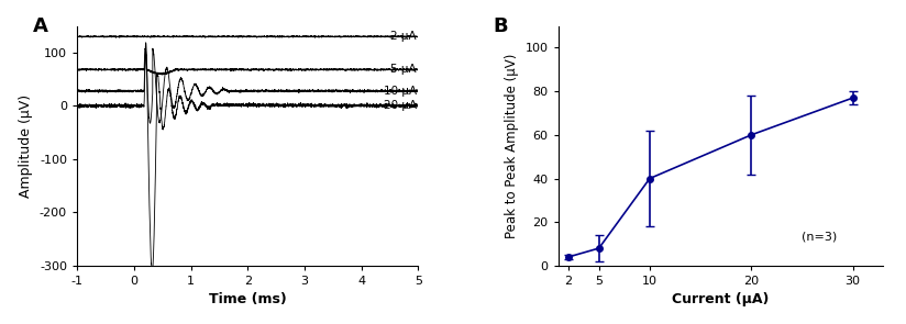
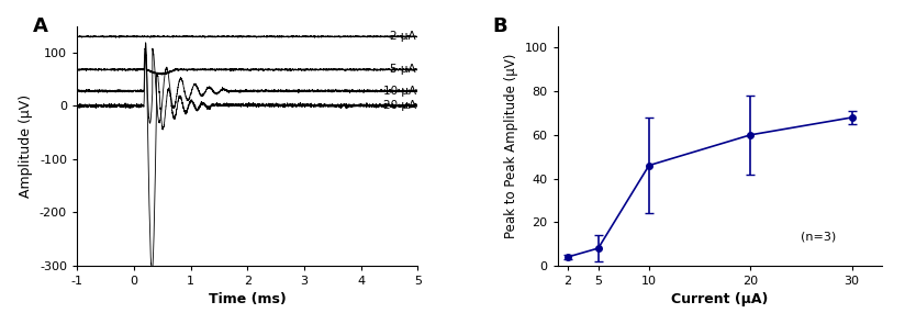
10: 40 -> 46
30: 77 -> 68
